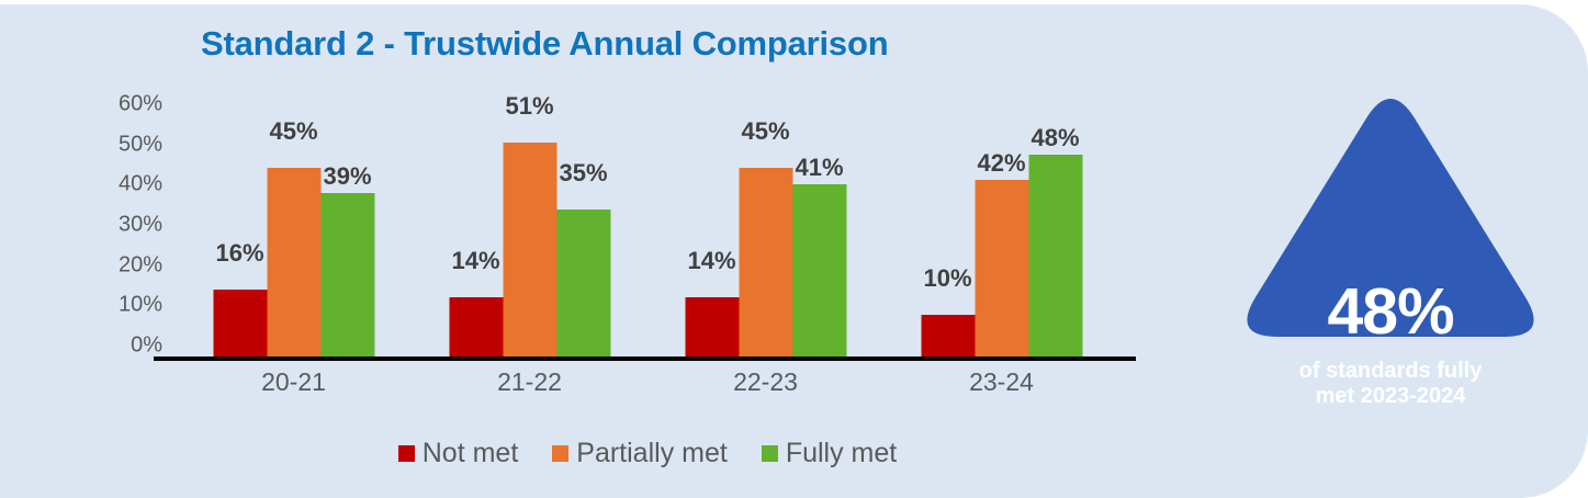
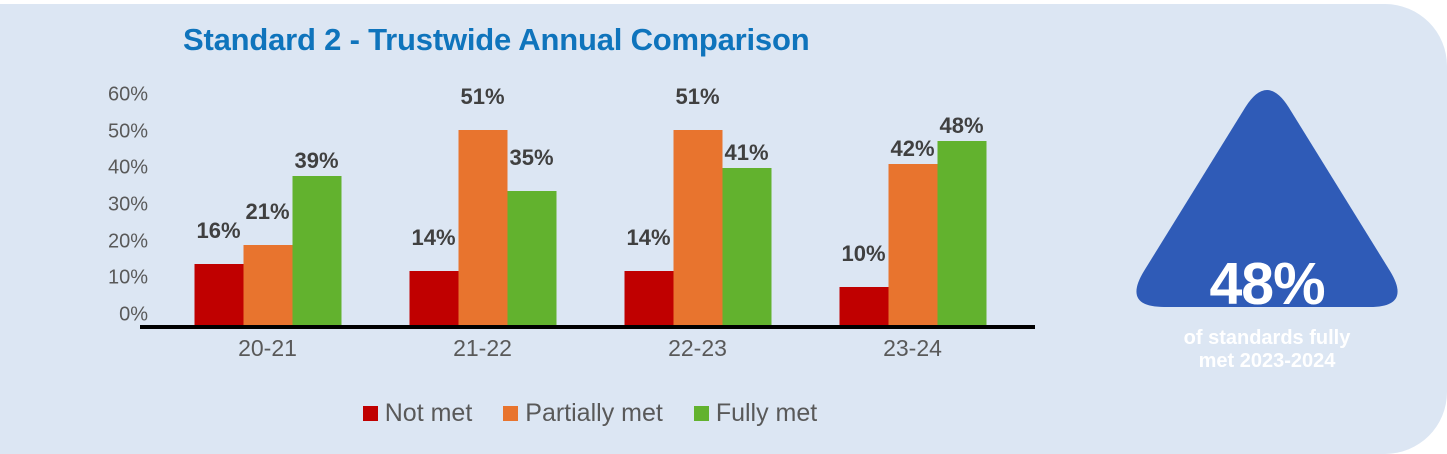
Partially met/20-21: 45% -> 21%
Partially met/22-23: 45% -> 51%
